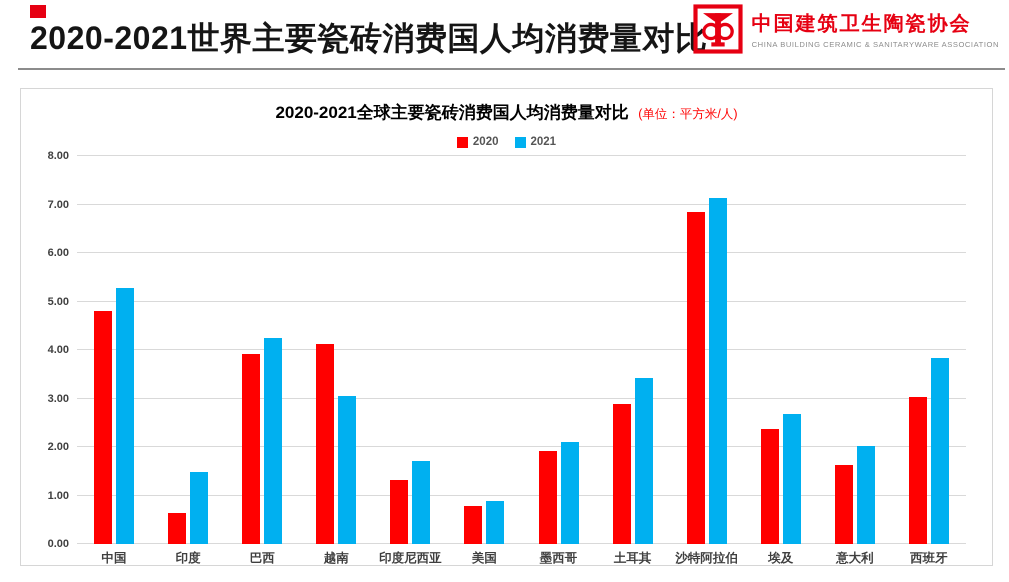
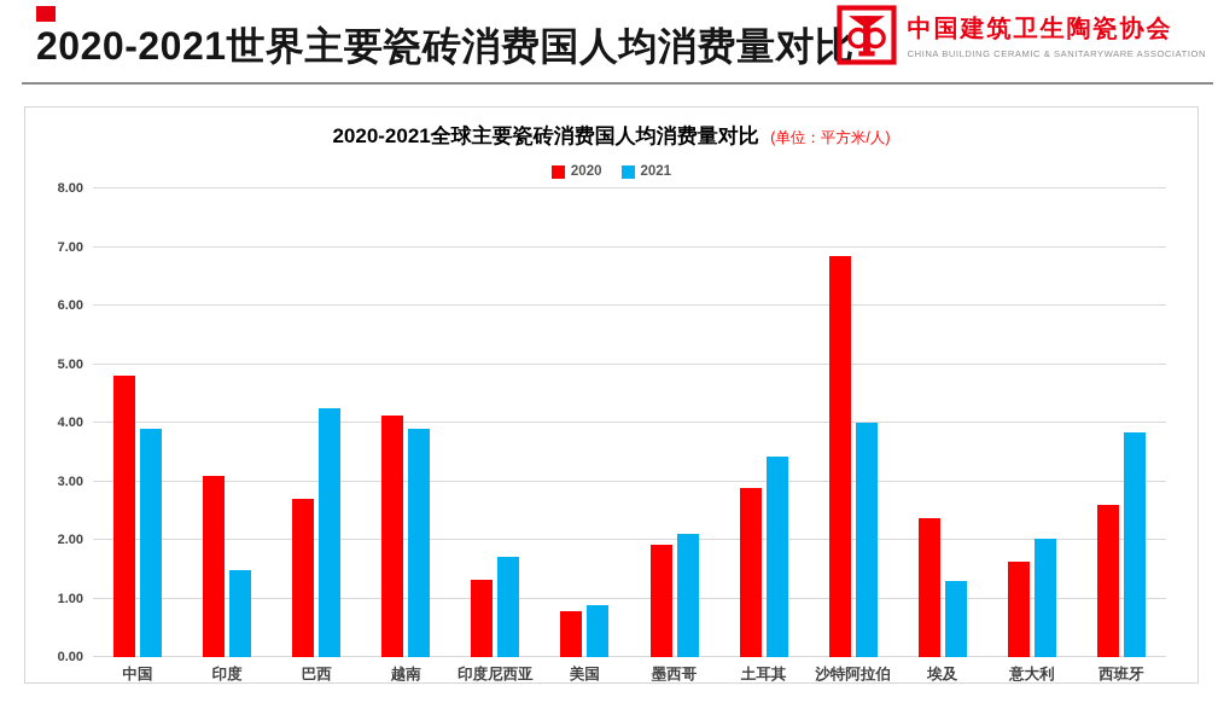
2021/中国: 5.3 -> 3.9
2020/印度: 0.6 -> 3.1
2020/巴西: 3.9 -> 2.7
2021/越南: 3.1 -> 3.9
2021/沙特阿拉伯: 7.1 -> 4.0
2021/埃及: 2.7 -> 1.3
2020/西班牙: 3.0 -> 2.6
